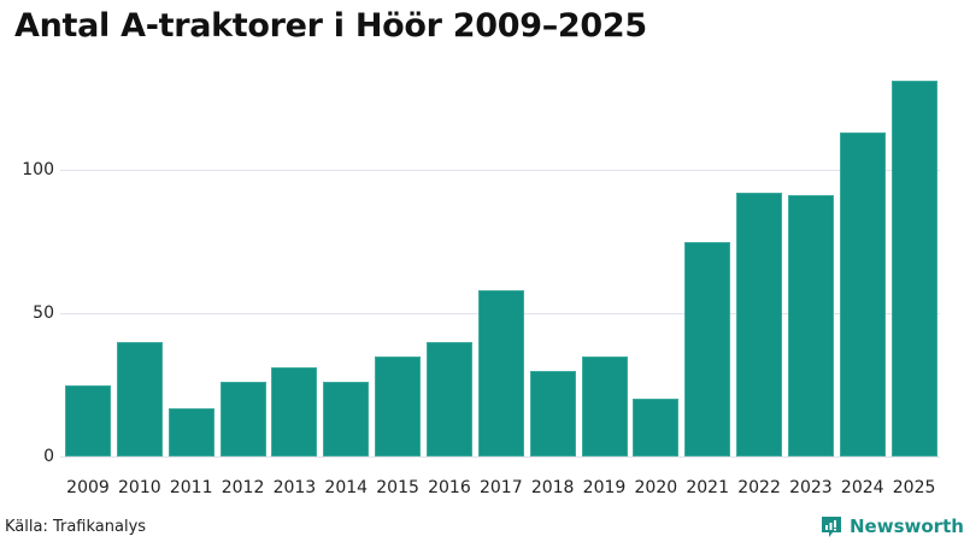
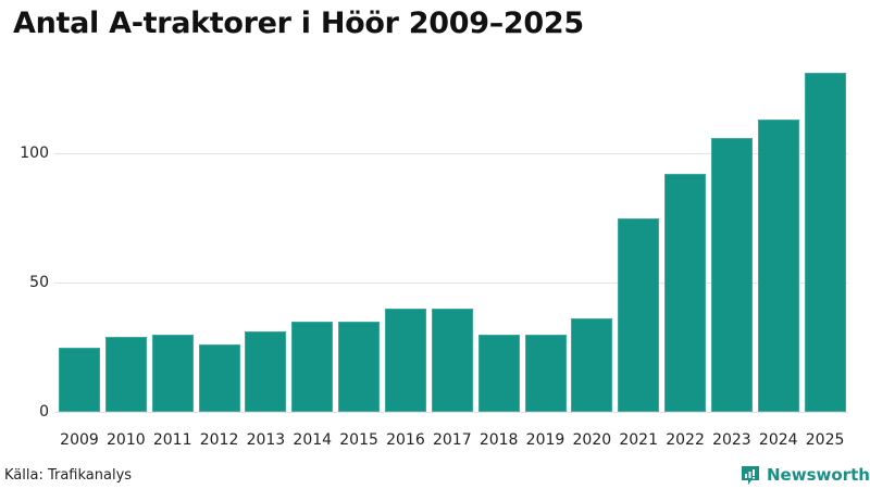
2010: 40 -> 29
2011: 17 -> 30
2014: 26 -> 35
2017: 58 -> 40
2019: 35 -> 30
2020: 20 -> 36
2023: 91 -> 106
